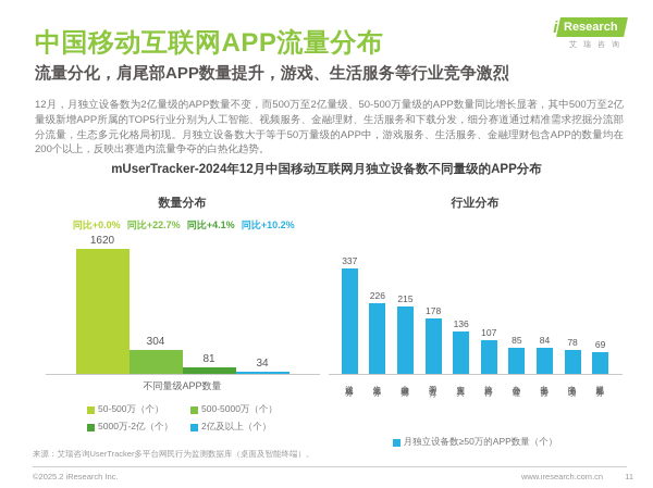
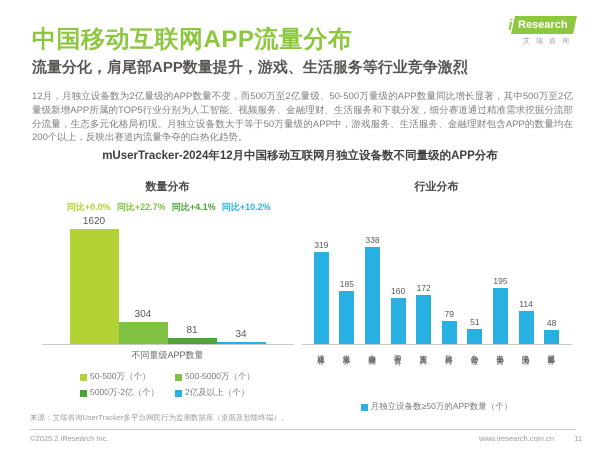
行业分布/游戏服务: 337 -> 319
行业分布/生活服务: 226 -> 185
行业分布/金融理财: 215 -> 338
行业分布/学习教育: 178 -> 160
行业分布/实用工具: 136 -> 172
行业分布/旅游出行: 107 -> 79
行业分布/办公管理: 85 -> 51
行业分布/电子商务: 84 -> 195
行业分布/电子阅读: 78 -> 114
行业分布/视频服务: 69 -> 48
